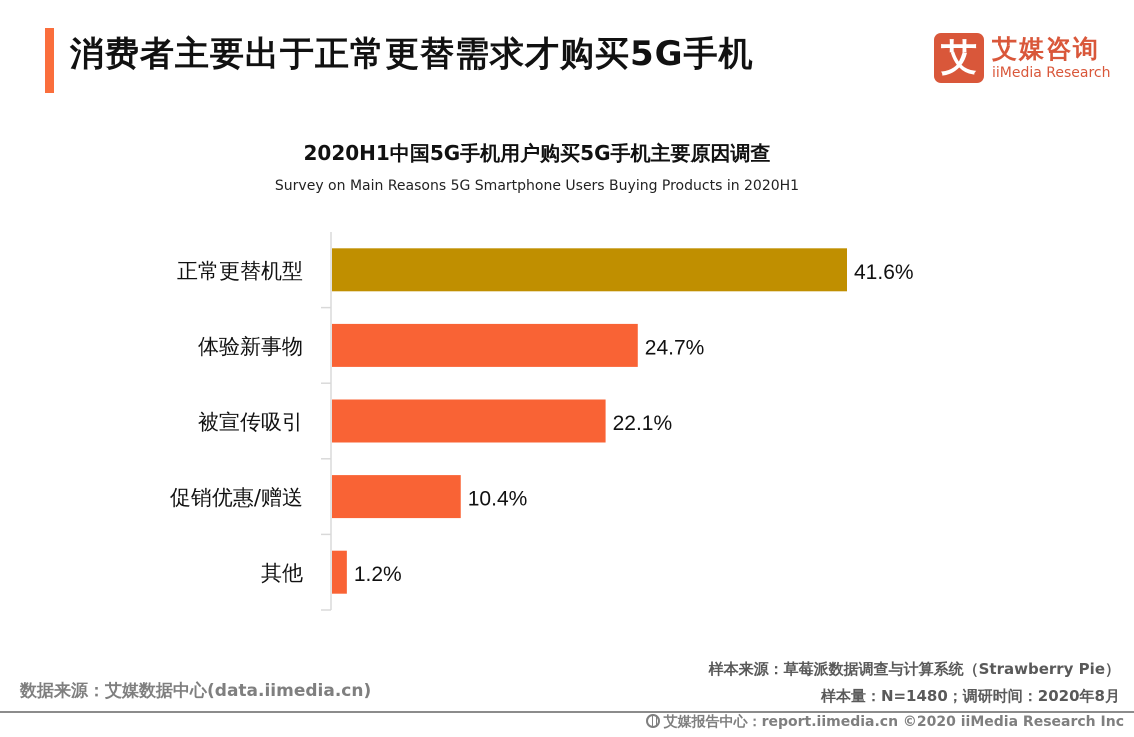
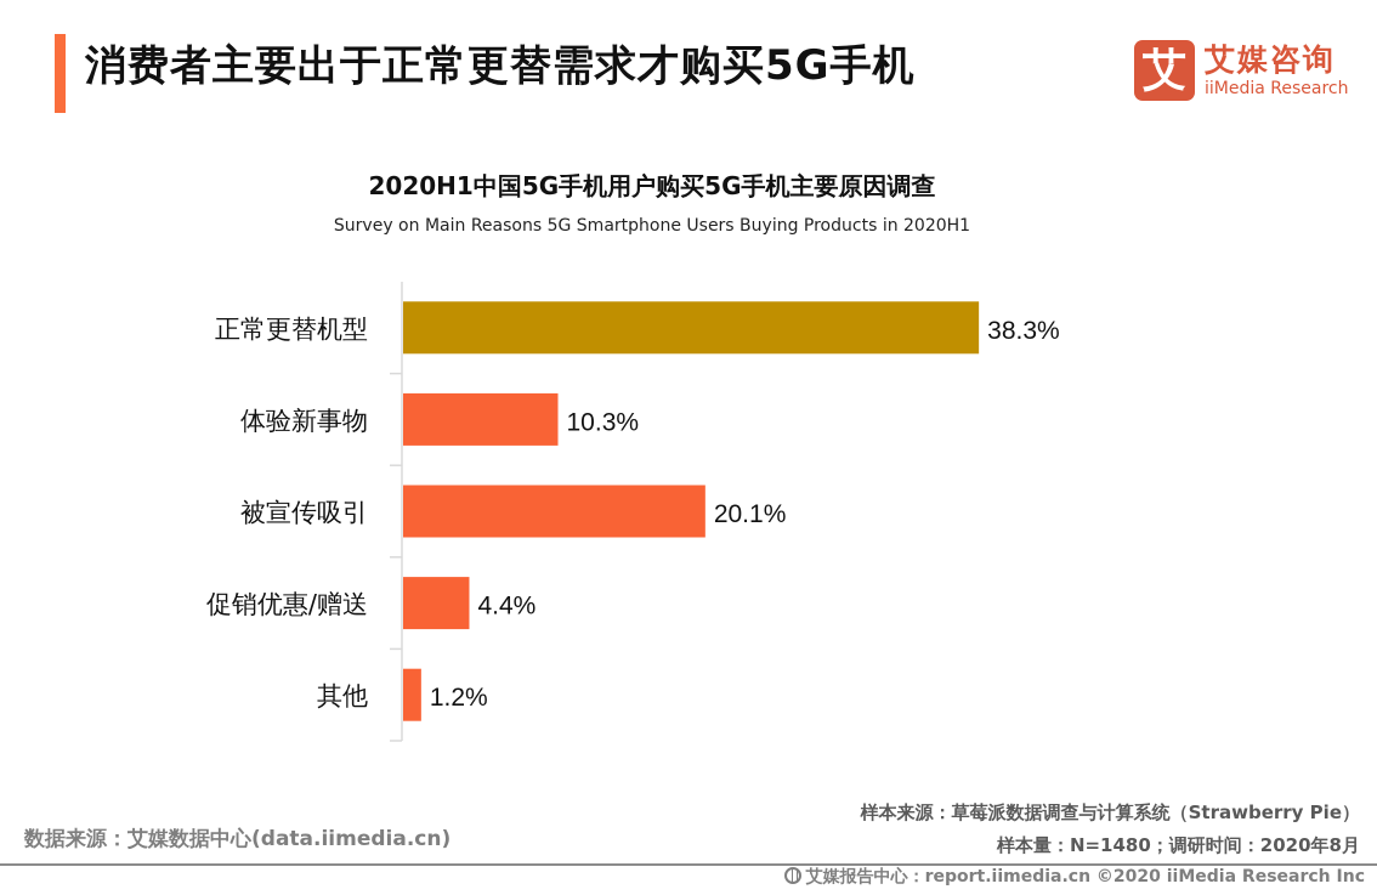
正常更替机型: 41.6% -> 38.3%
体验新事物: 24.7% -> 10.3%
被宣传吸引: 22.1% -> 20.1%
促销优惠/赠送: 10.4% -> 4.4%
